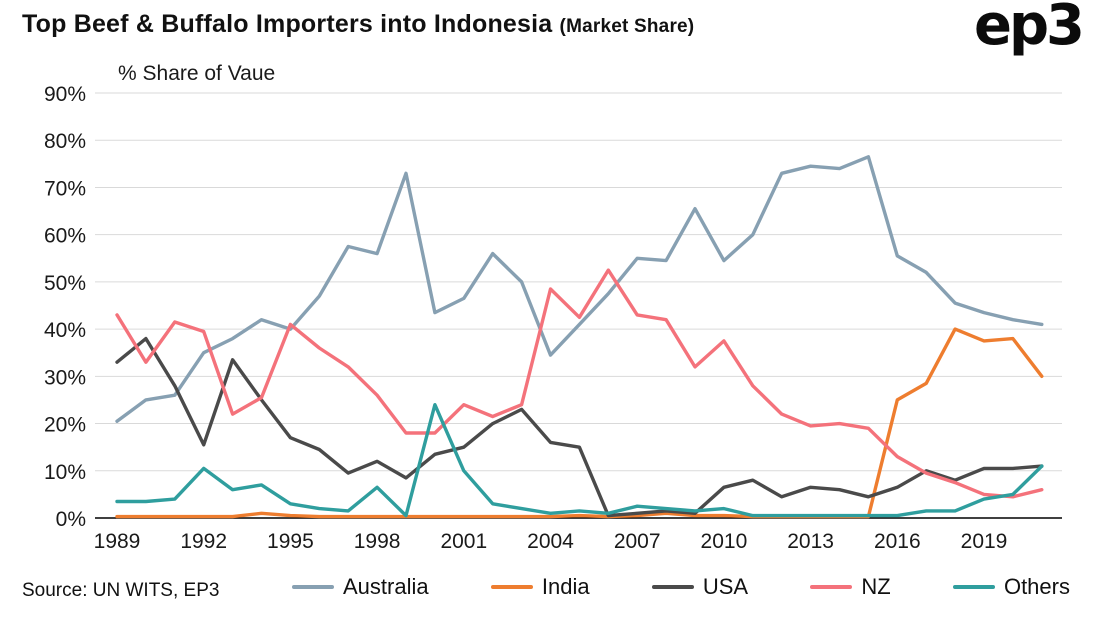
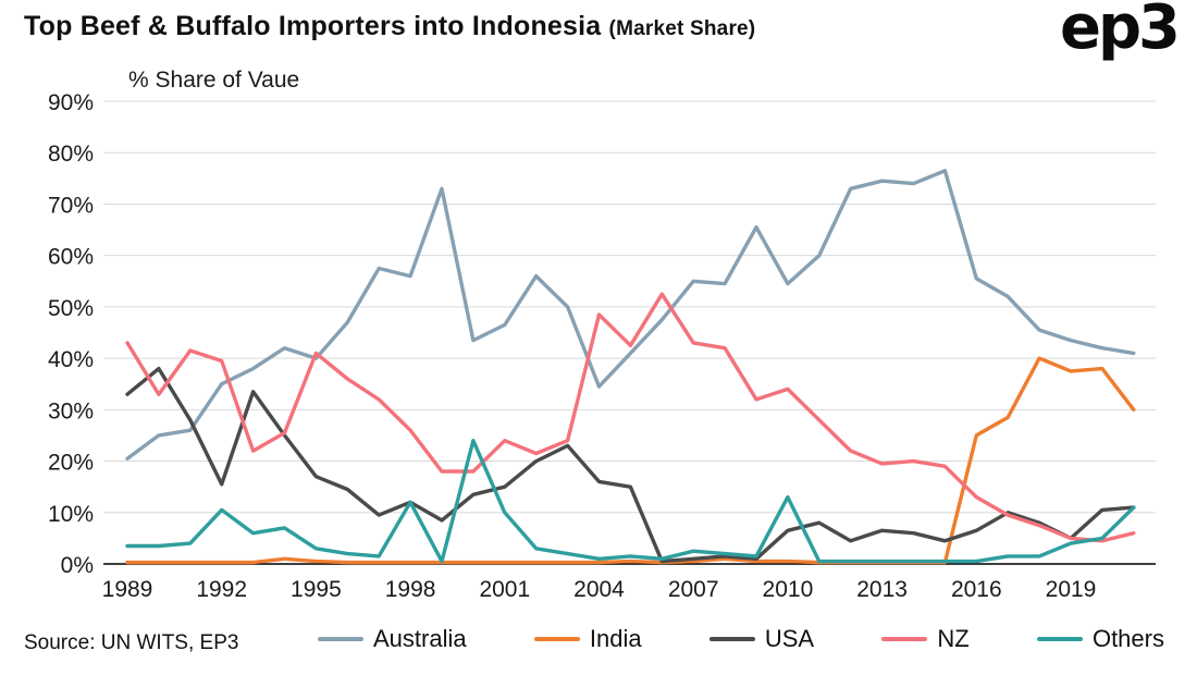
Others/1998: 6% -> 12%
NZ/2010: 38% -> 34%
Others/2010: 2% -> 13%
USA/2019: 10% -> 5%
